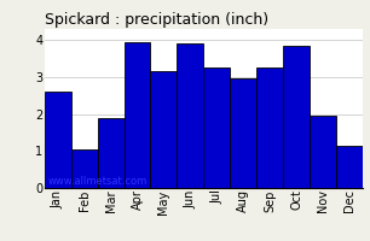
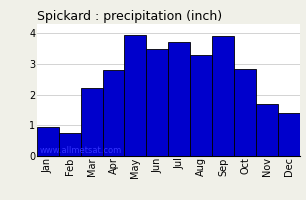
Jan: 2.60 -> 0.95
Feb: 1.05 -> 0.75
Mar: 1.90 -> 2.20
Apr: 3.95 -> 2.80
May: 3.15 -> 3.95
Jun: 3.90 -> 3.50
Jul: 3.25 -> 3.70
Aug: 2.95 -> 3.30
Sep: 3.25 -> 3.90
Oct: 3.85 -> 2.85
Nov: 1.95 -> 1.70
Dec: 1.15 -> 1.40
